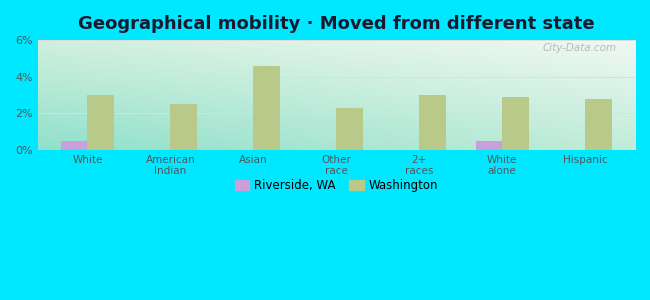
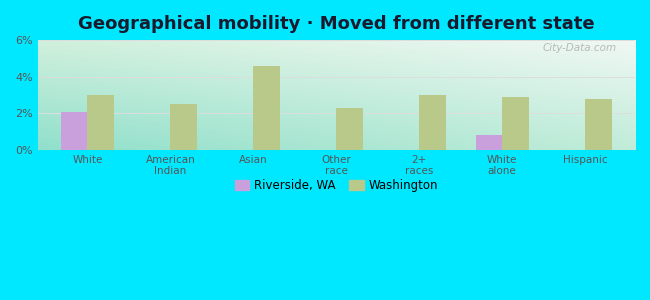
Riverside, WA/White: 0.5% -> 2.1%
Riverside, WA/White alone: 0.5% -> 0.8%
